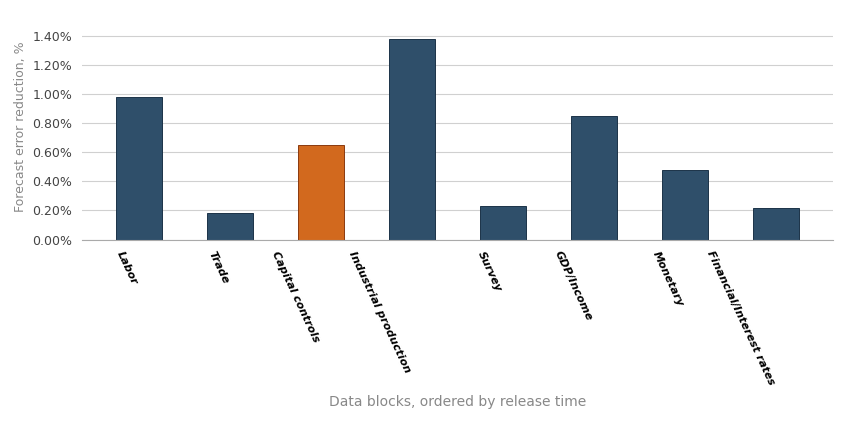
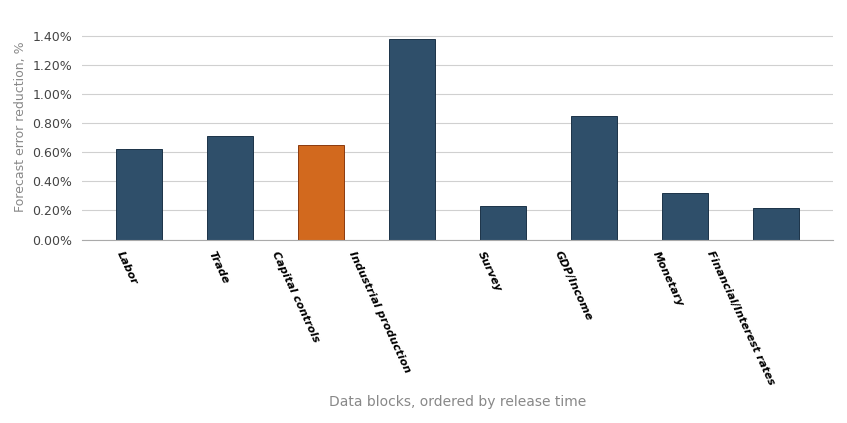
Labor: 0.98% -> 0.62%
Trade: 0.18% -> 0.71%
Monetary: 0.48% -> 0.32%
